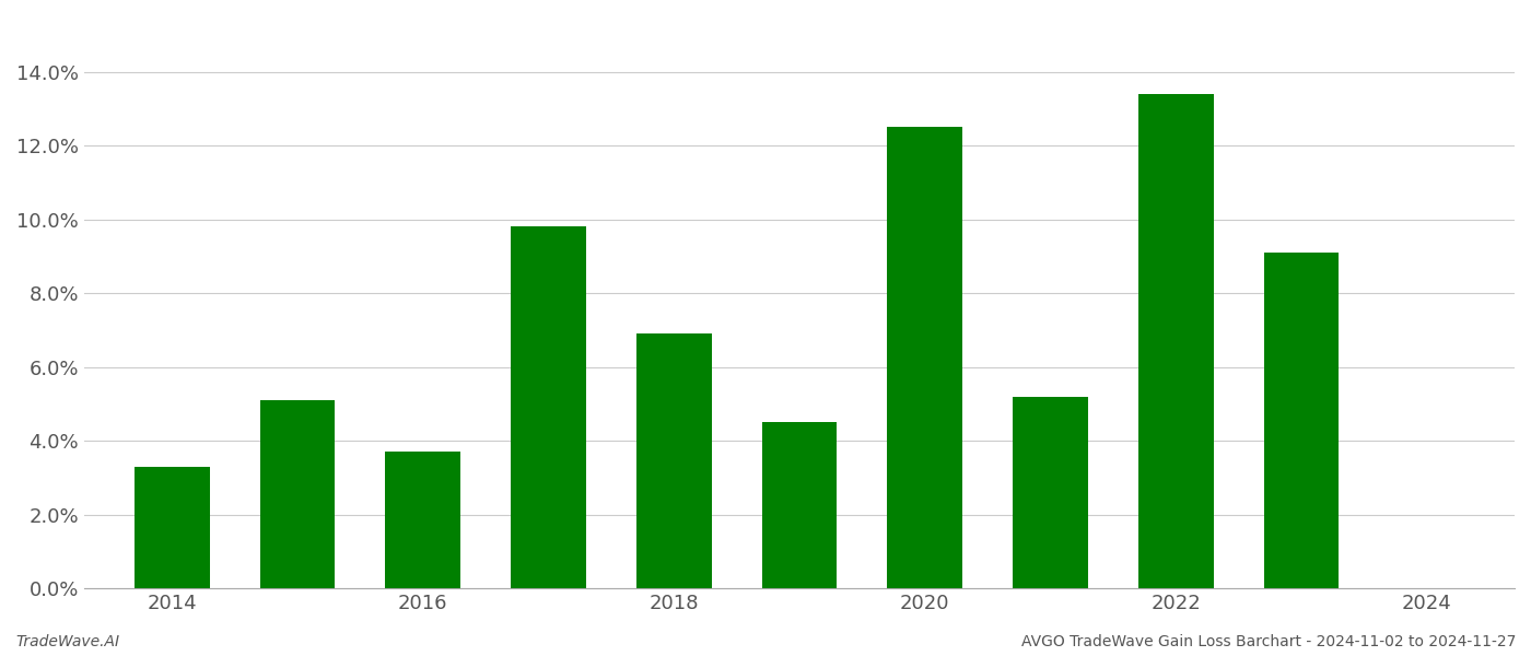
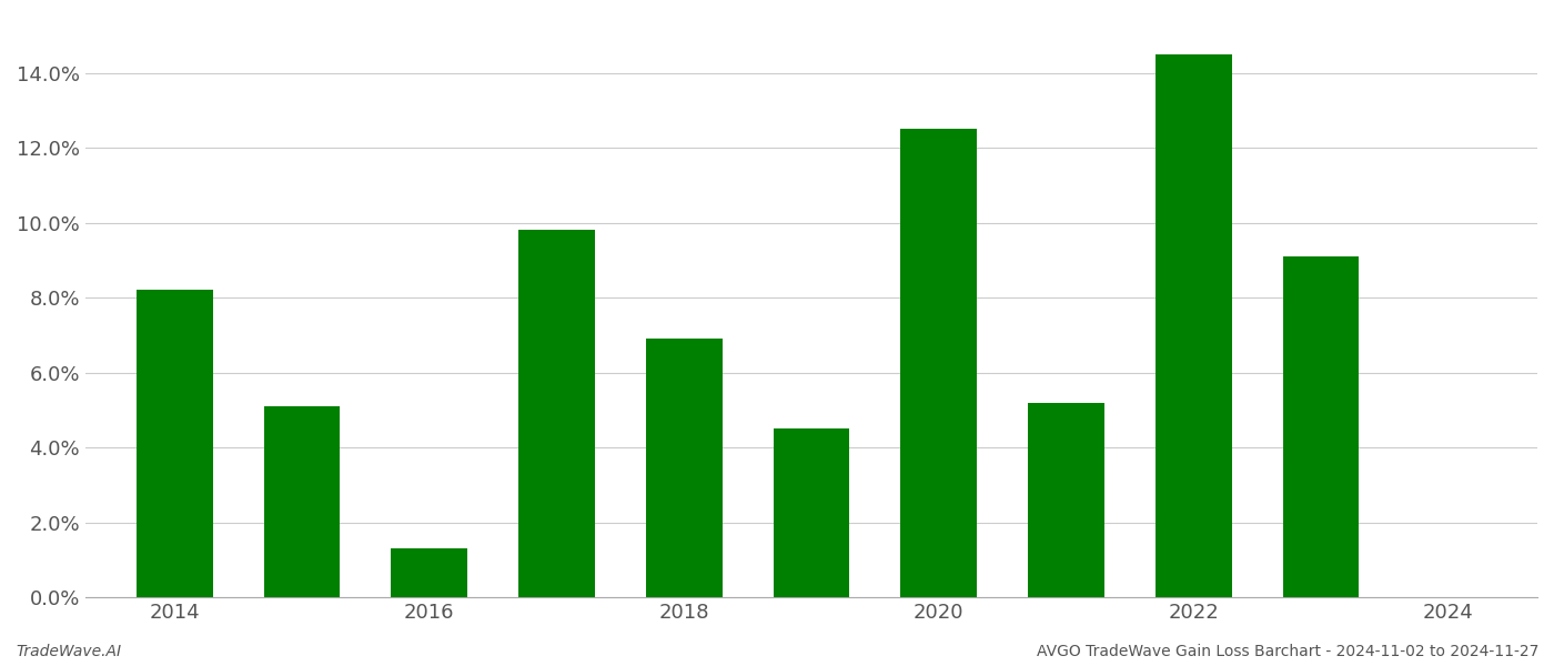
2014: 3.3% -> 8.2%
2016: 3.7% -> 1.3%
2022: 13.4% -> 14.5%
